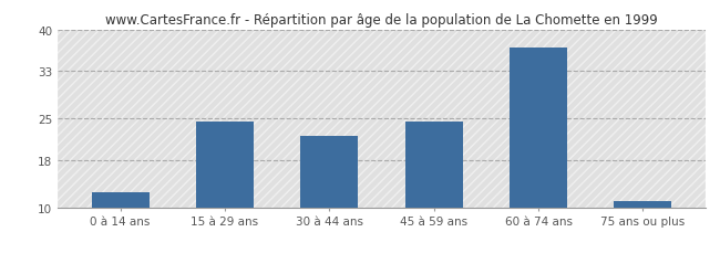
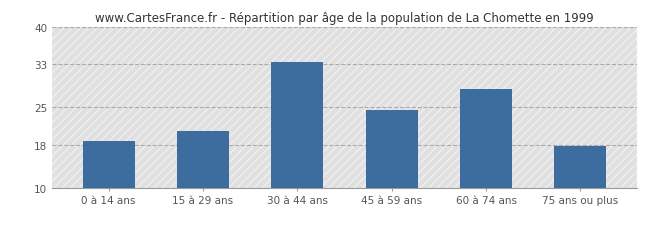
0 à 14 ans: 12.5 -> 18.6
15 à 29 ans: 24.5 -> 20.6
30 à 44 ans: 22.0 -> 33.4
60 à 74 ans: 37.0 -> 28.4
75 ans ou plus: 11.0 -> 17.8
